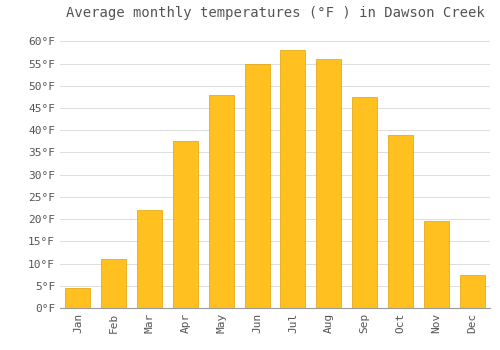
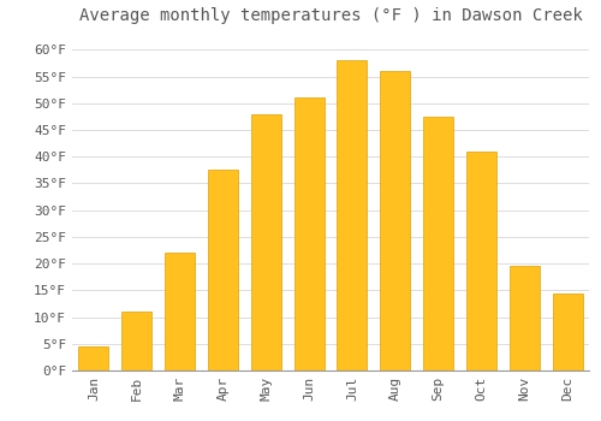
Jun: 55.0°F -> 51.0°F
Oct: 39.0°F -> 41.0°F
Dec: 7.5°F -> 14.5°F
